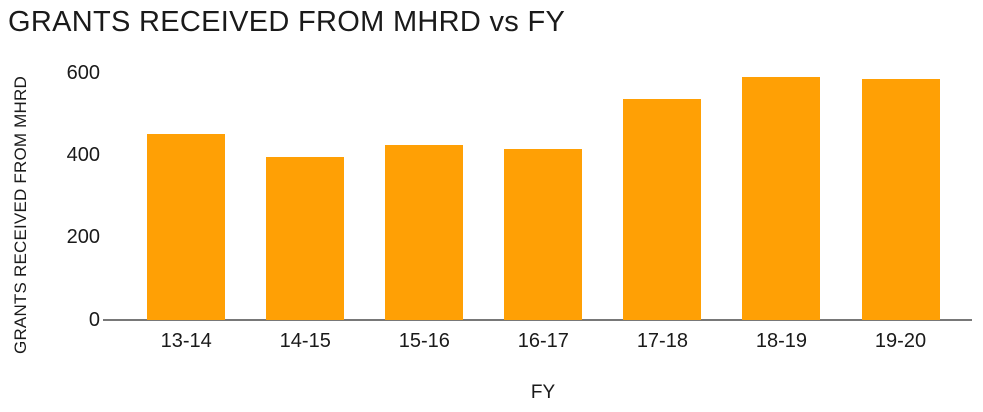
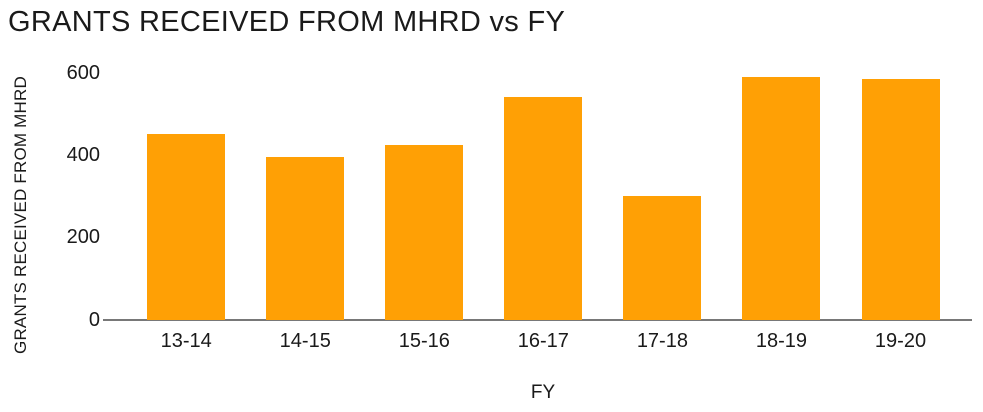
16-17: 420 -> 540
17-18: 540 -> 300
